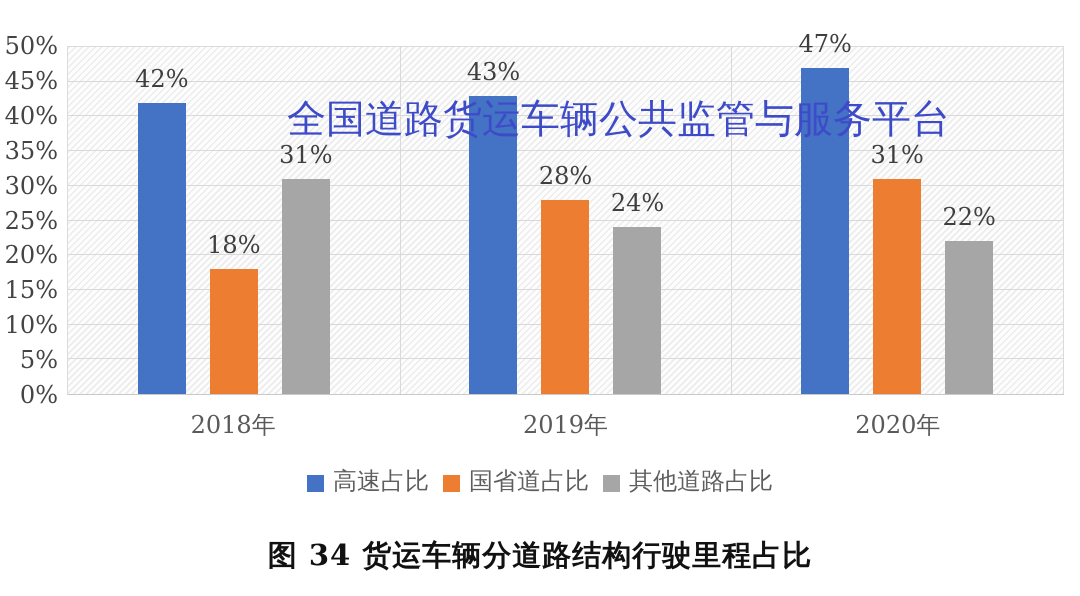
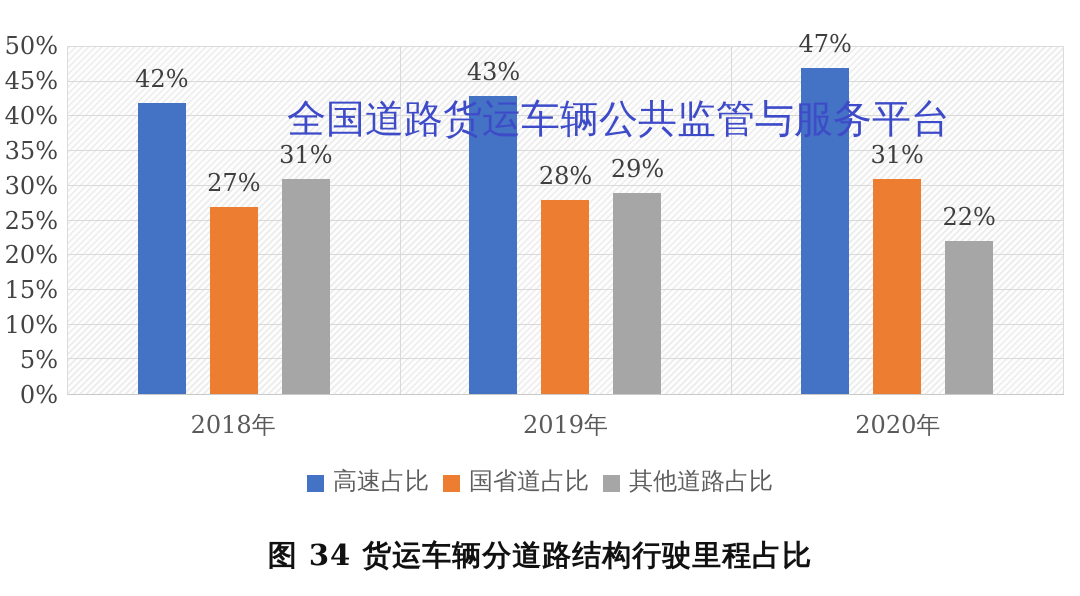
国省道占比/2018年: 18% -> 27%
其他道路占比/2019年: 24% -> 29%
